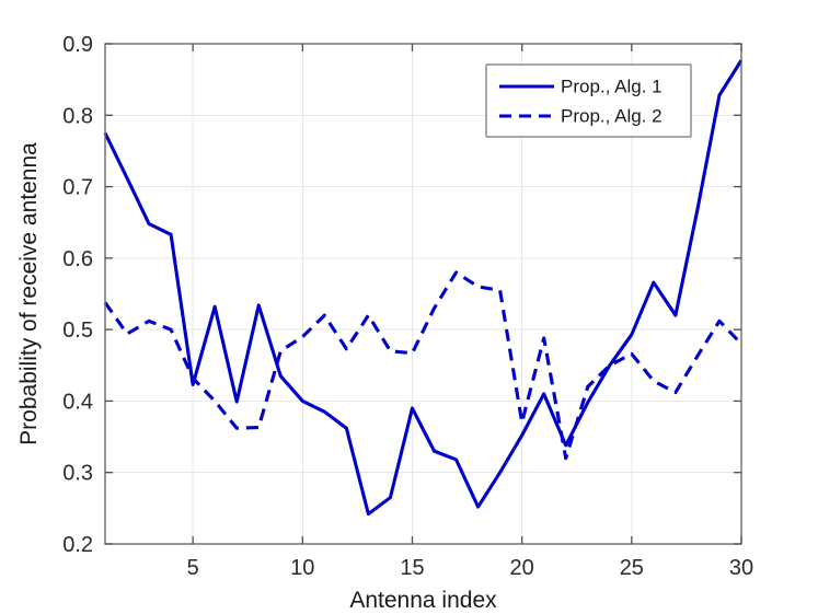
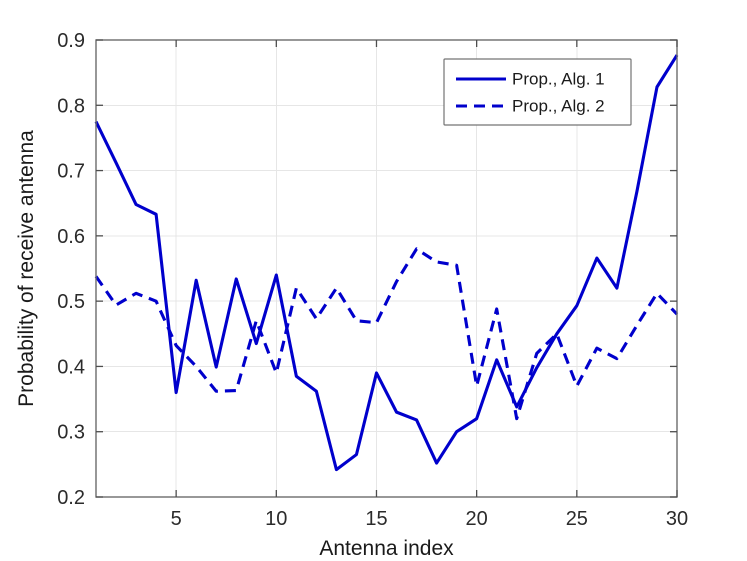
Prop., Alg. 1/5: 0.42 -> 0.36
Prop., Alg. 1/10: 0.40 -> 0.54
Prop., Alg. 2/10: 0.49 -> 0.39
Prop., Alg. 1/20: 0.35 -> 0.32
Prop., Alg. 2/25: 0.47 -> 0.37
